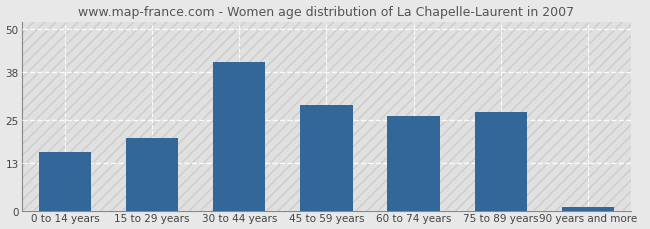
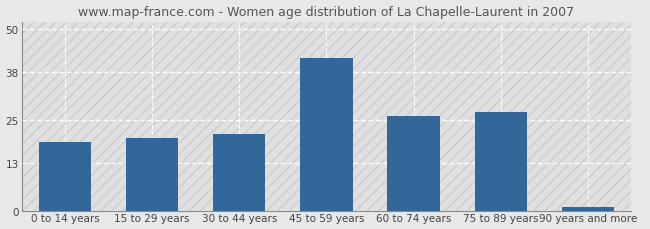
0 to 14 years: 16 -> 19
30 to 44 years: 41 -> 21
45 to 59 years: 29 -> 42
